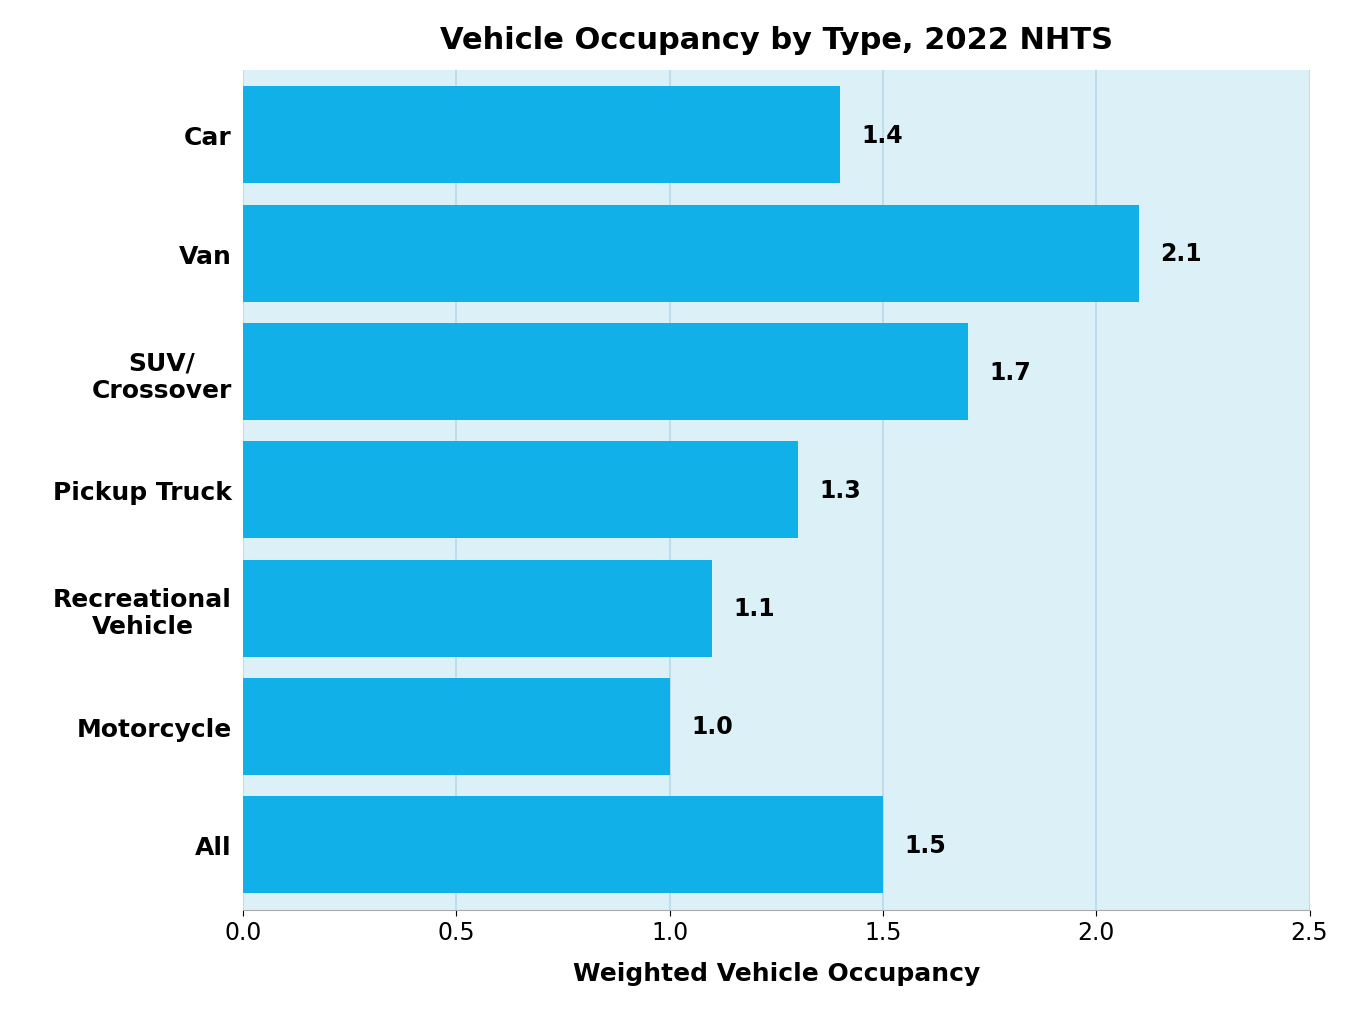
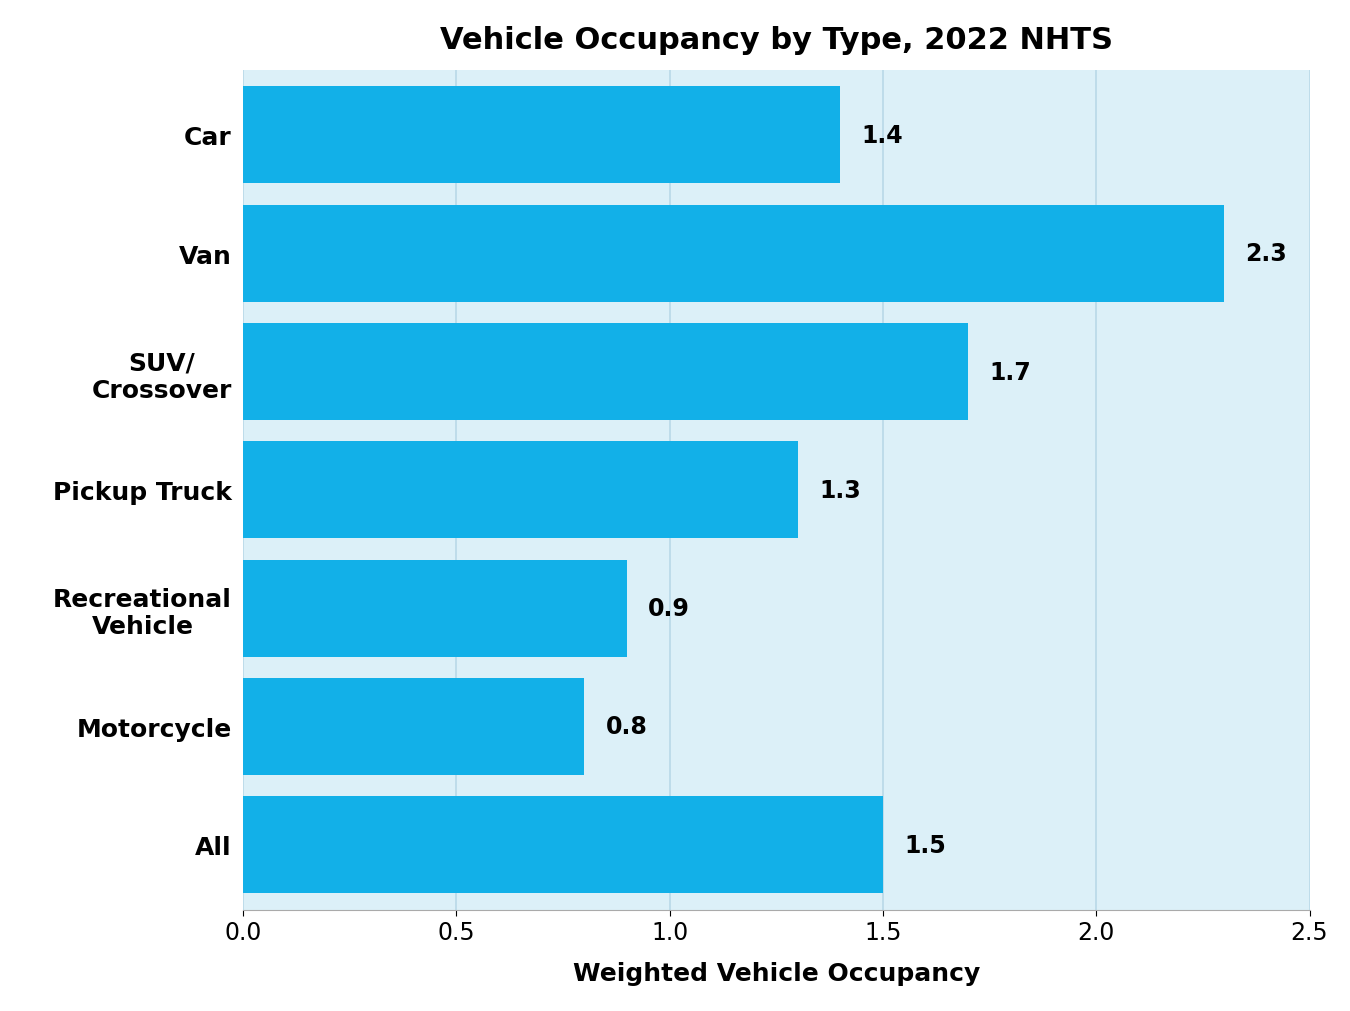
Van: 2.1 -> 2.3
Recreational Vehicle: 1.1 -> 0.9
Motorcycle: 1.0 -> 0.8
